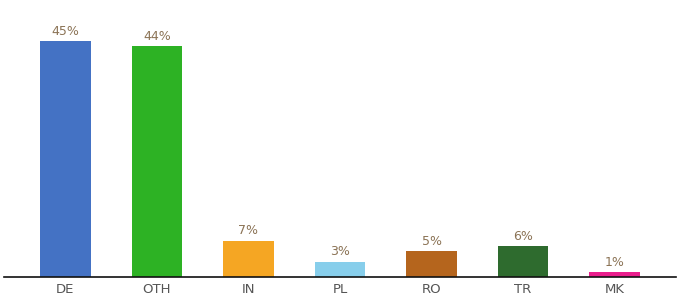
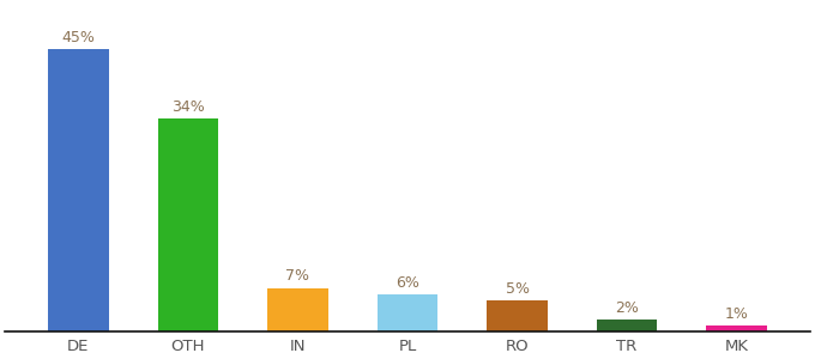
OTH: 44% -> 34%
PL: 3% -> 6%
TR: 6% -> 2%
